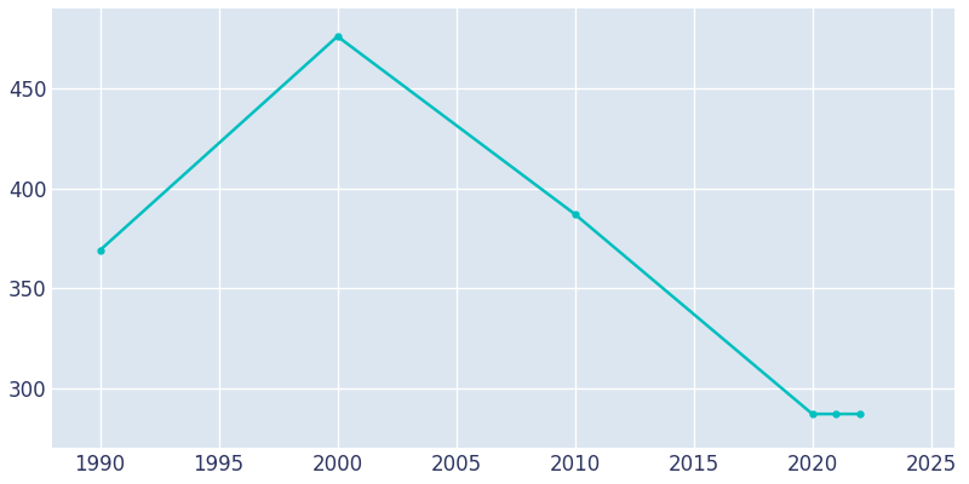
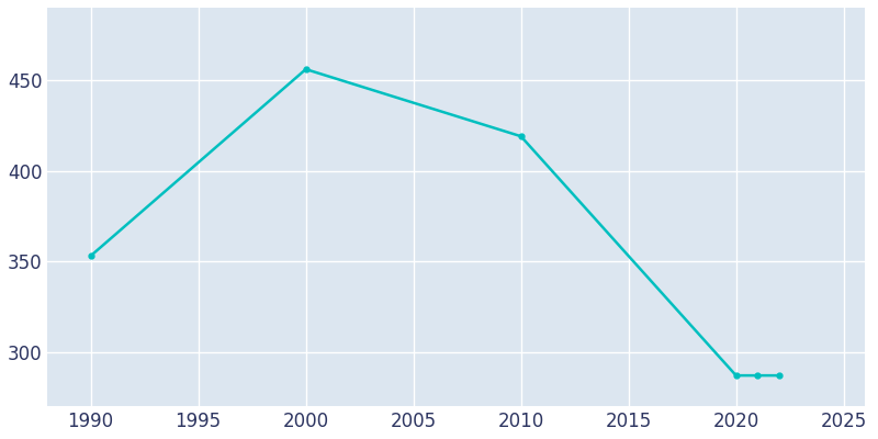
1990: 369 -> 353
2000: 476 -> 456
2010: 387 -> 419
